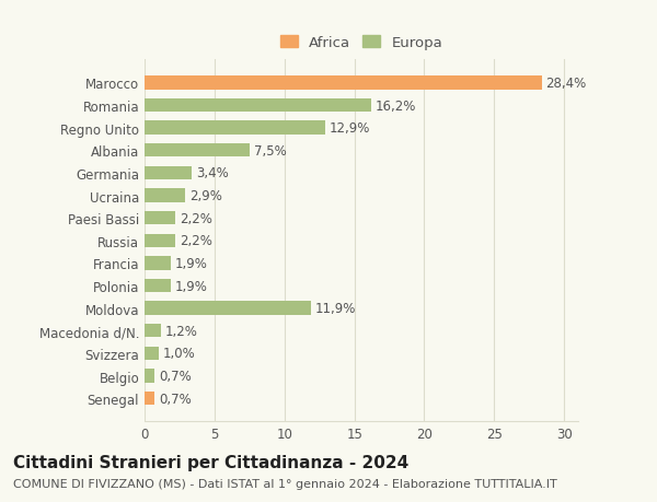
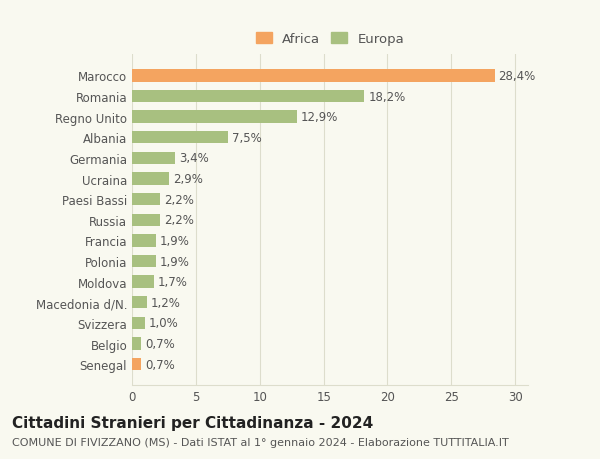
Romania: 16,2% -> 18,2%
Moldova: 11,9% -> 1,7%
